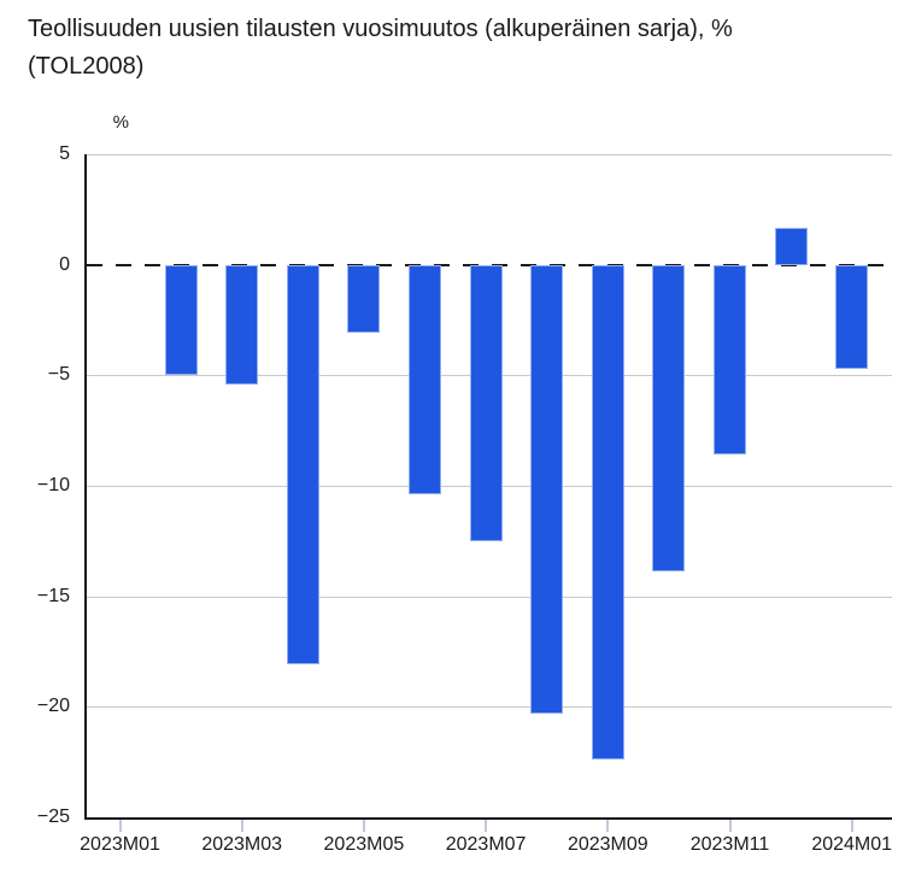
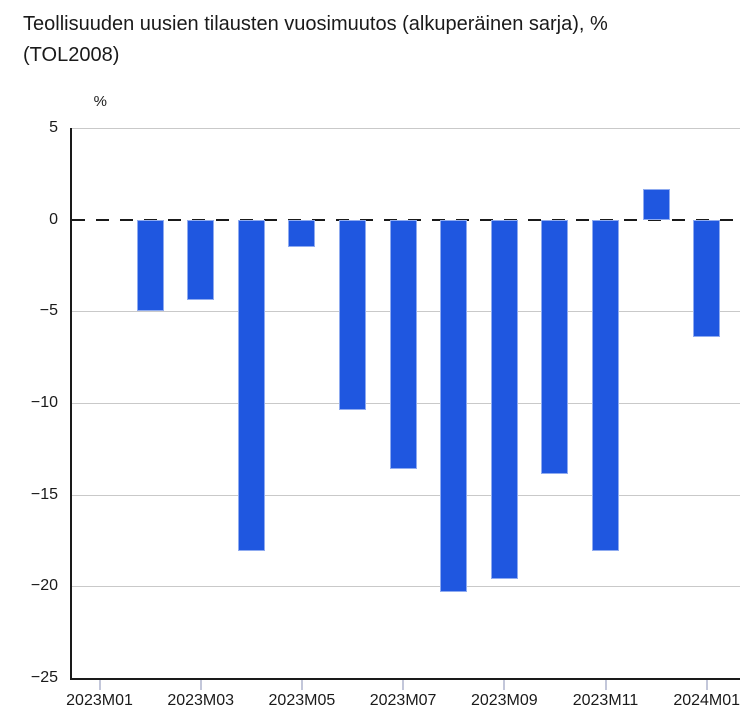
2023M03: -5.4 -> -4.4
2023M05: -3.1 -> -1.5
2023M07: -12.5 -> -13.6
2023M09: -22.4 -> -19.6
2023M11: -8.6 -> -18.1
2024M01: -4.7 -> -6.4
